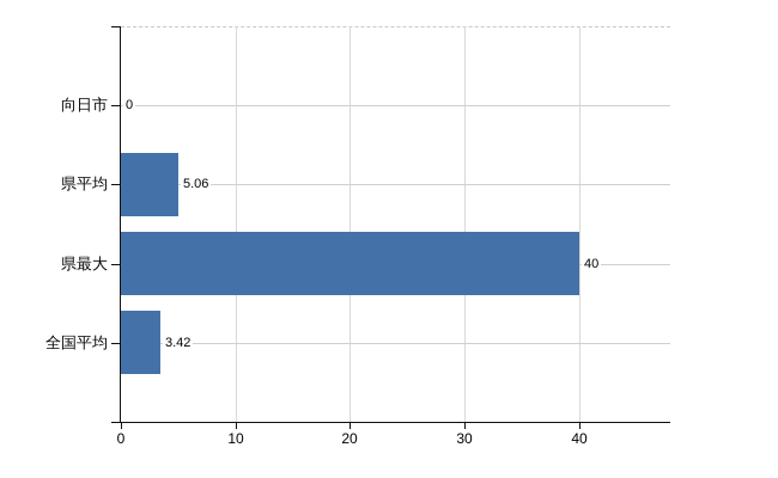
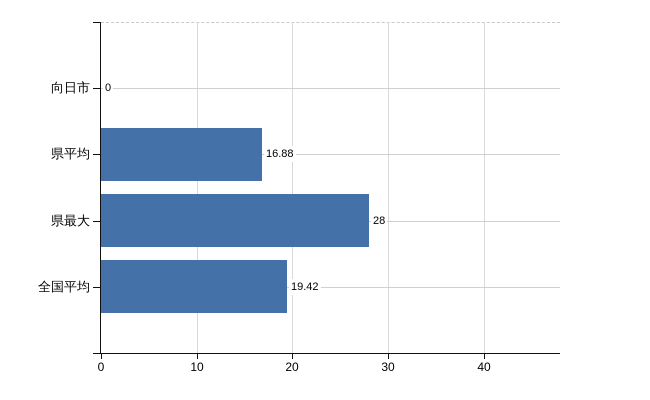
県平均: 5.06 -> 16.88
県最大: 40 -> 28
全国平均: 3.42 -> 19.42
